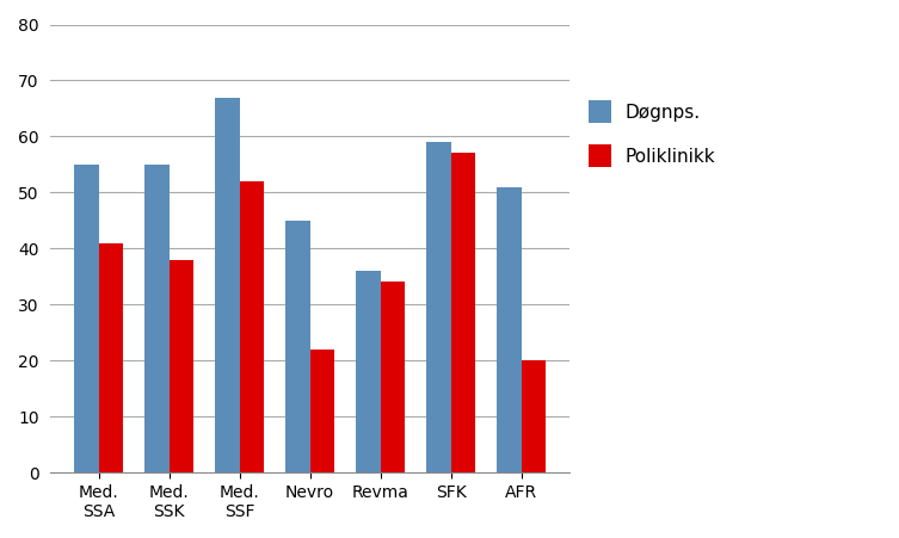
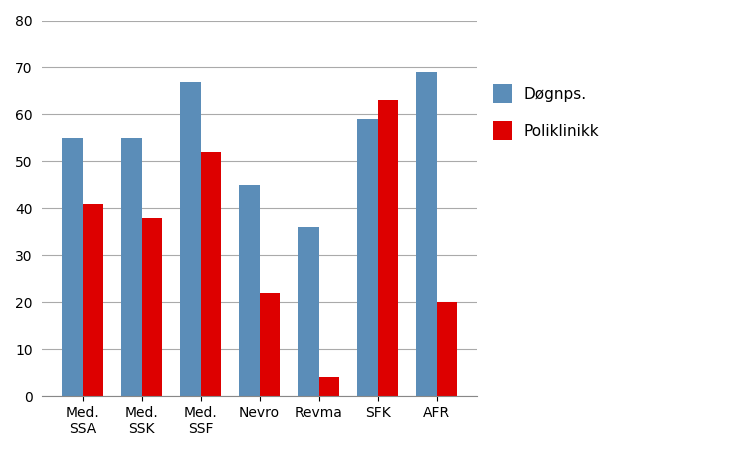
Poliklinikk/Revma: 34 -> 4
Poliklinikk/SFK: 57 -> 63
Døgnps./AFR: 51 -> 69
